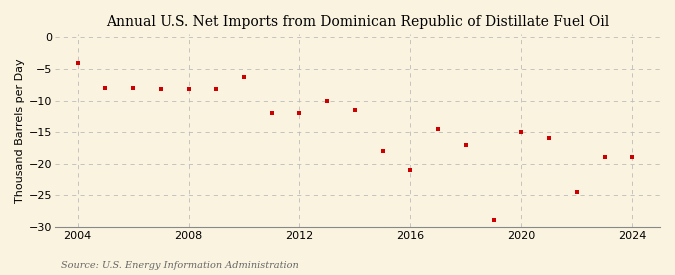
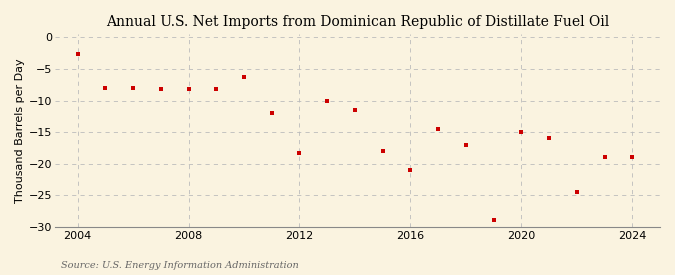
2004: -4.0 -> -2.6
2012: -12.0 -> -18.4
